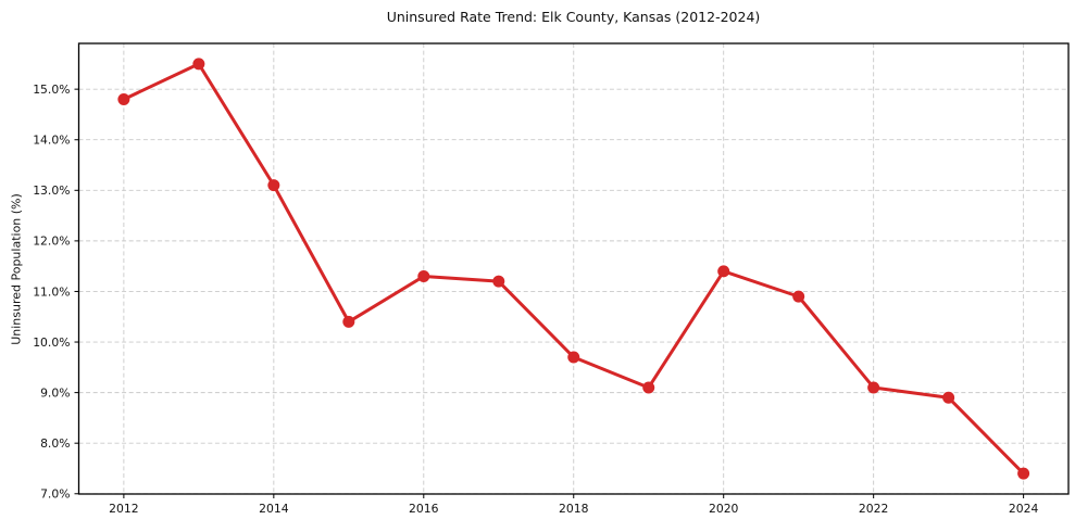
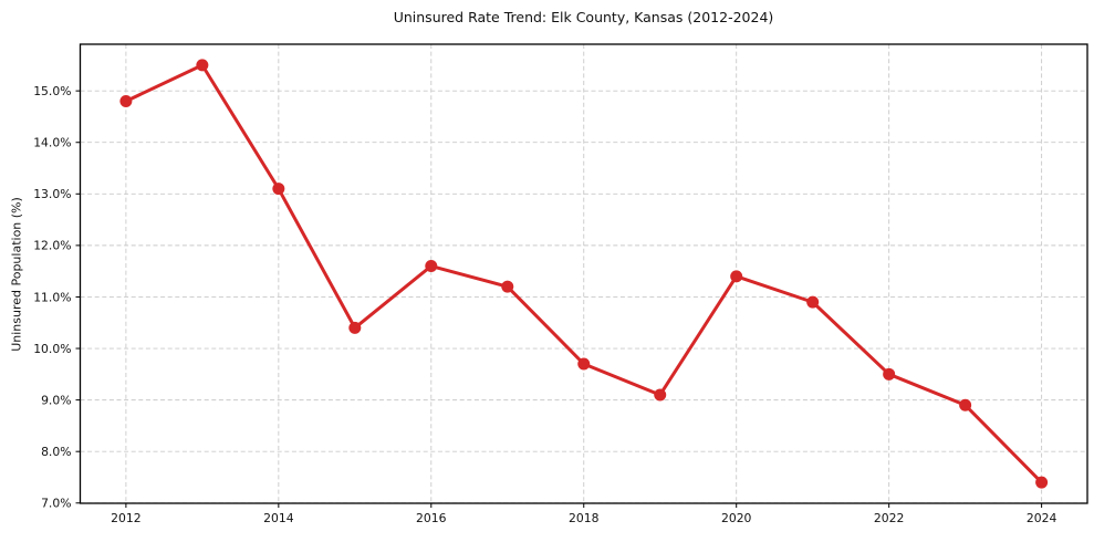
2016: 11.3% -> 11.6%
2022: 9.1% -> 9.5%
